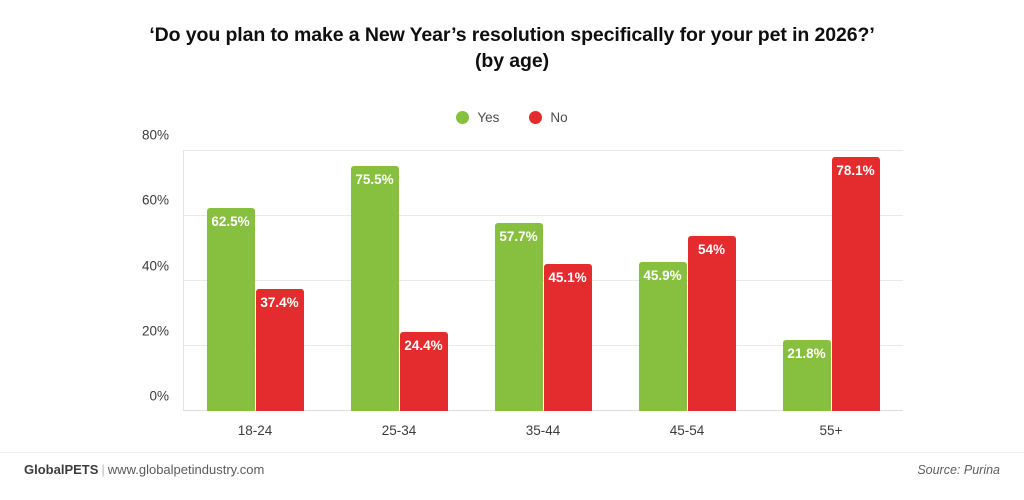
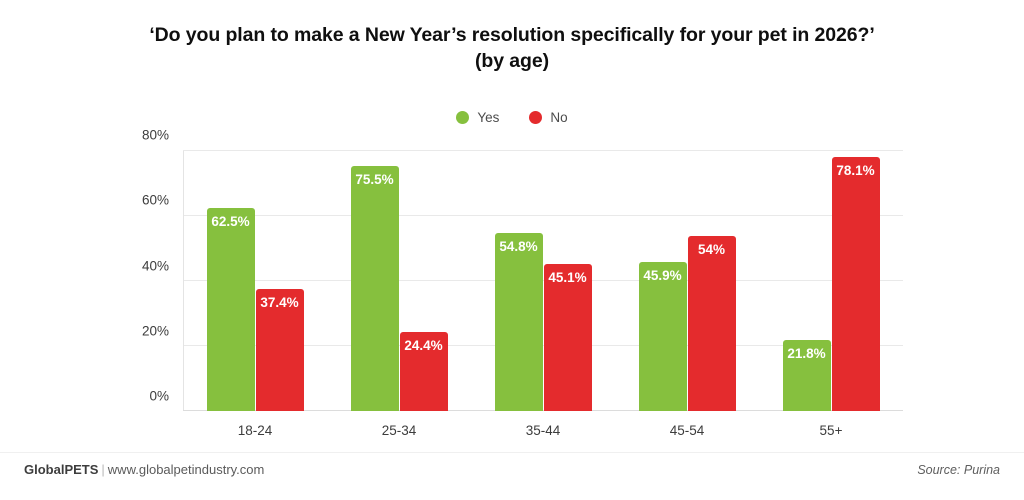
Yes/35-44: 57.7% -> 54.8%
